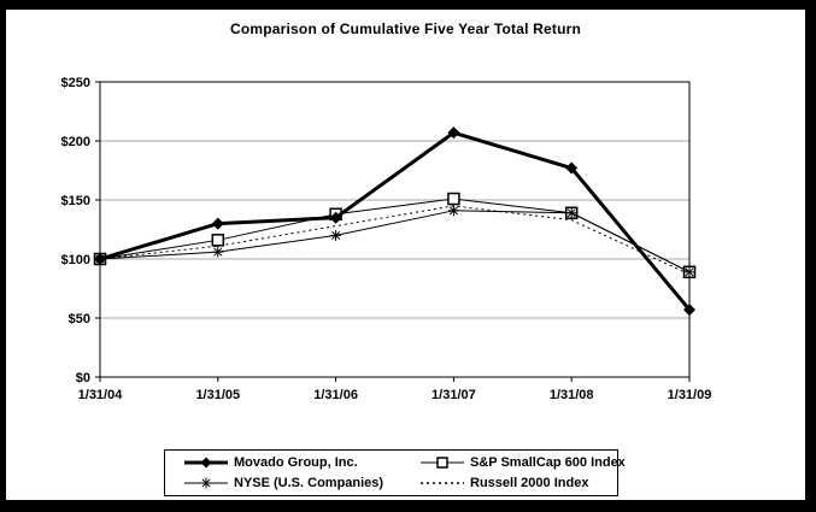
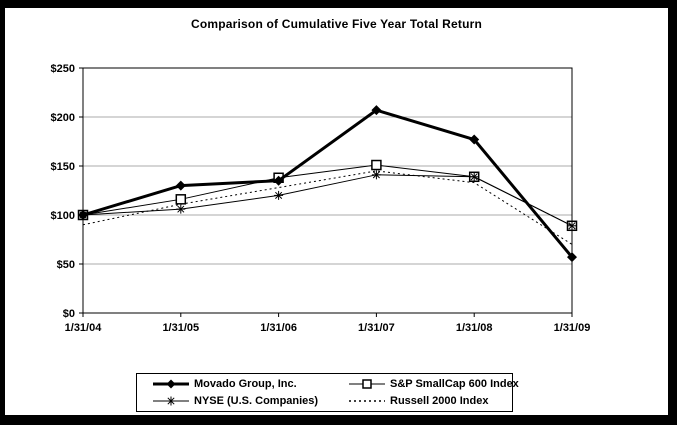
Russell 2000 Index/1/31/04: $100 -> $90
Russell 2000 Index/1/31/09: $90 -> $70
